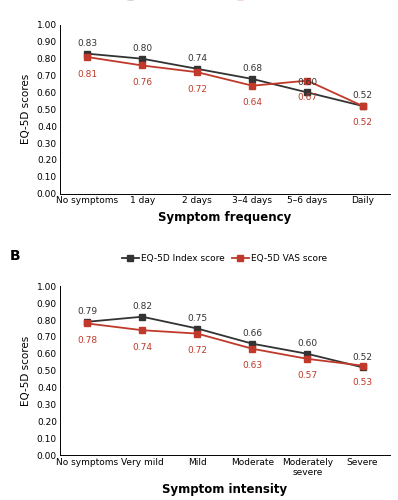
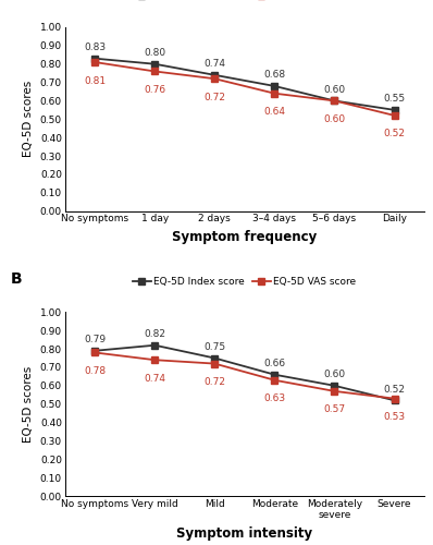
EQ-5D VAS score/5–6 days: 0.67 -> 0.60
EQ-5D Index score/Daily: 0.52 -> 0.55
